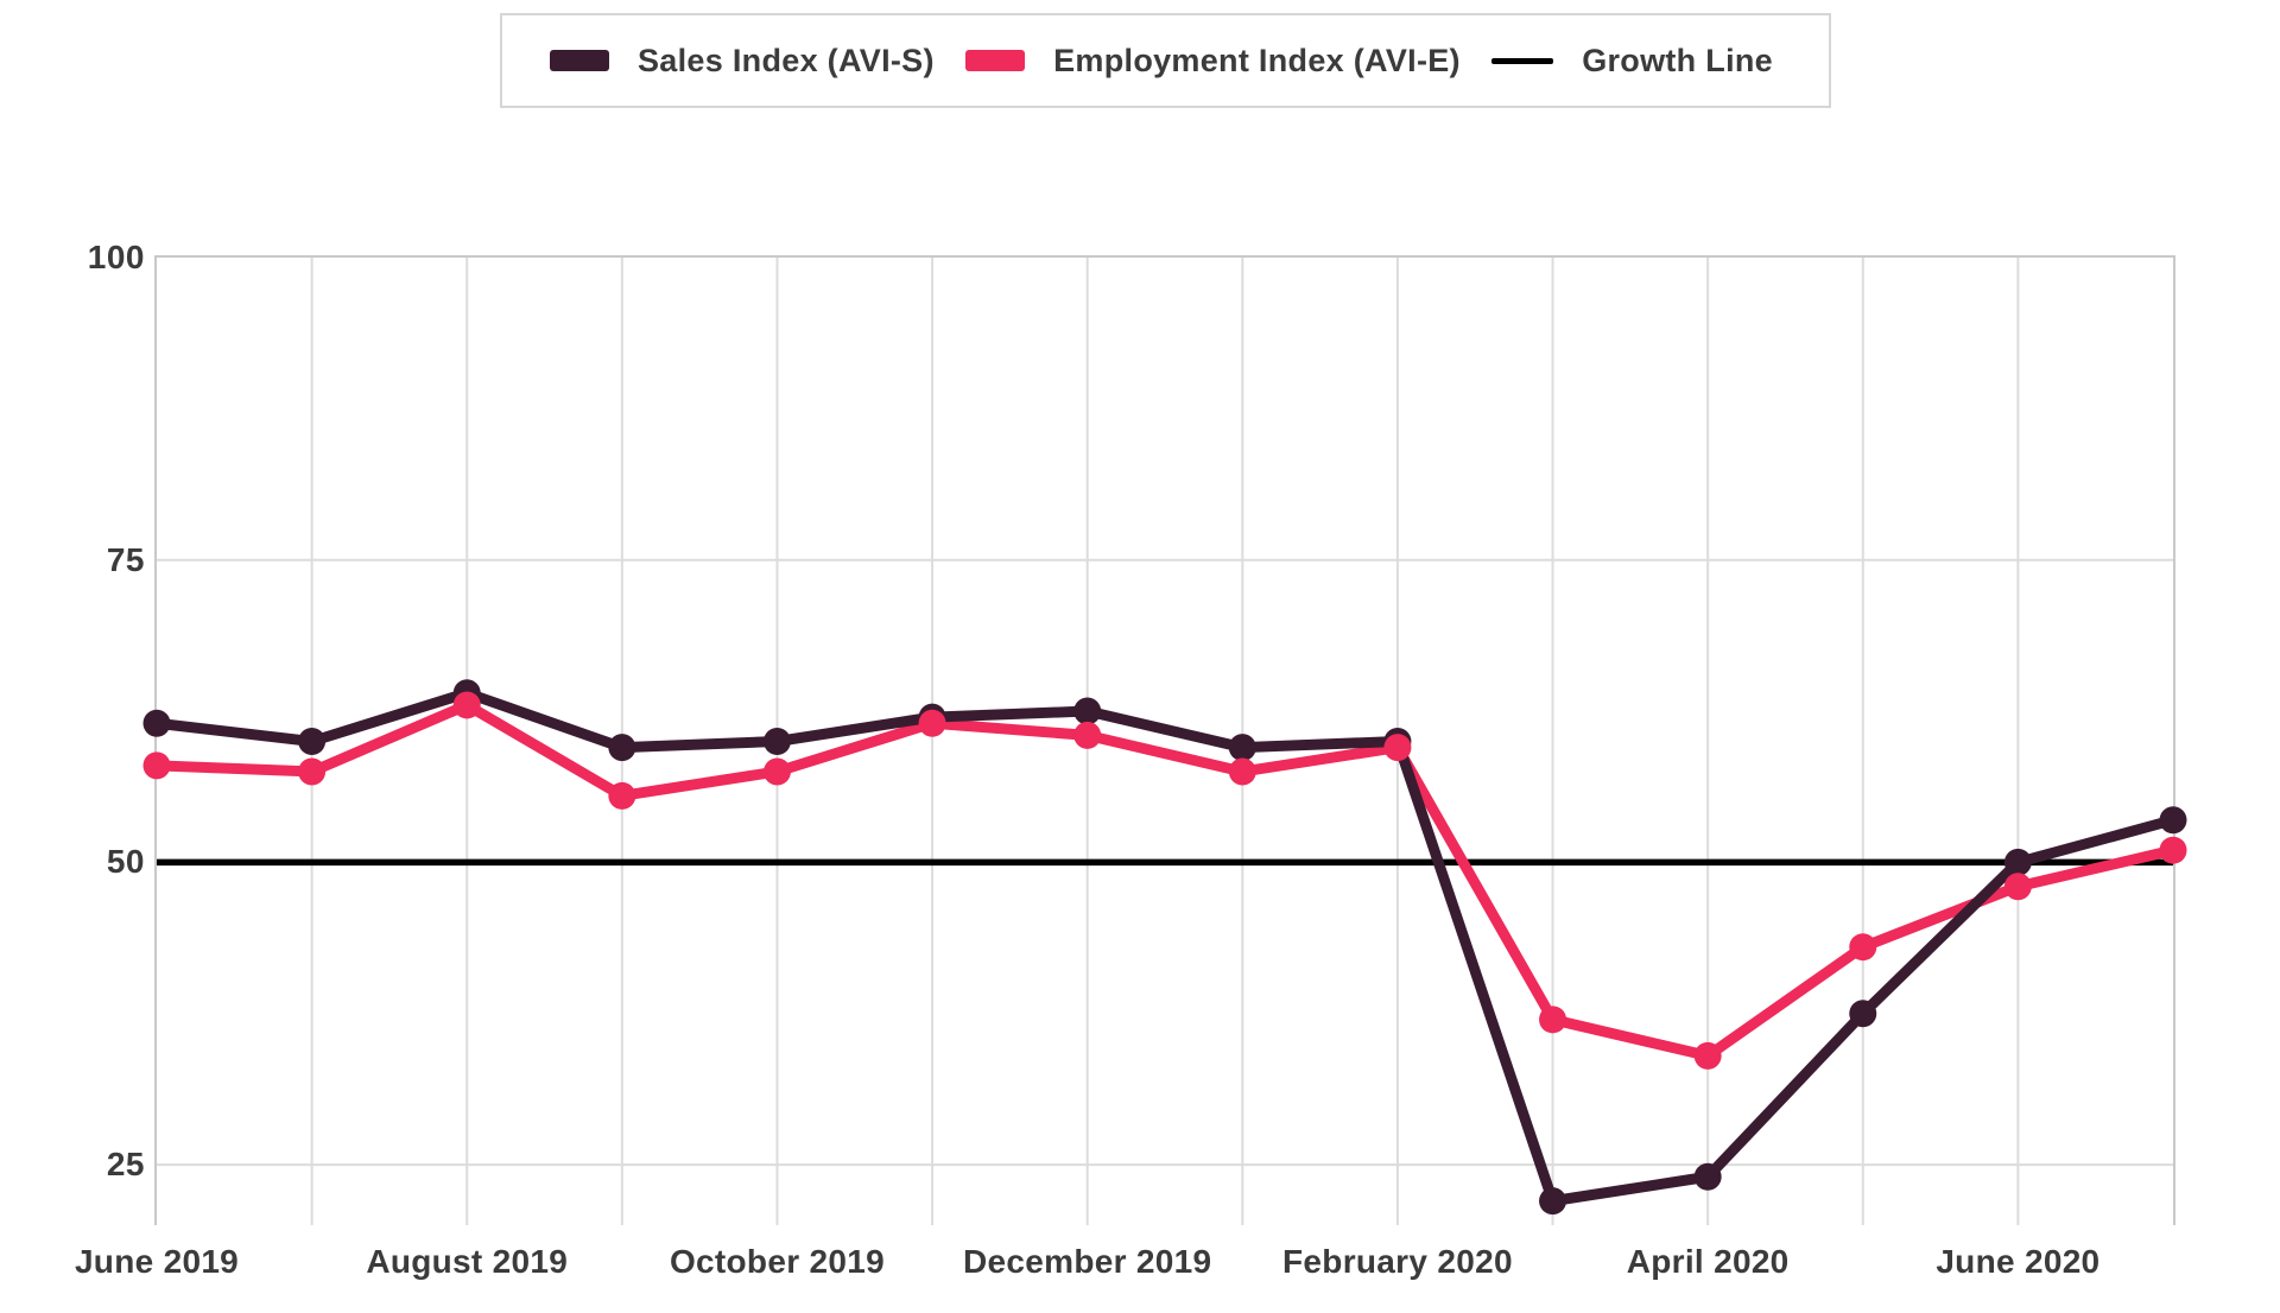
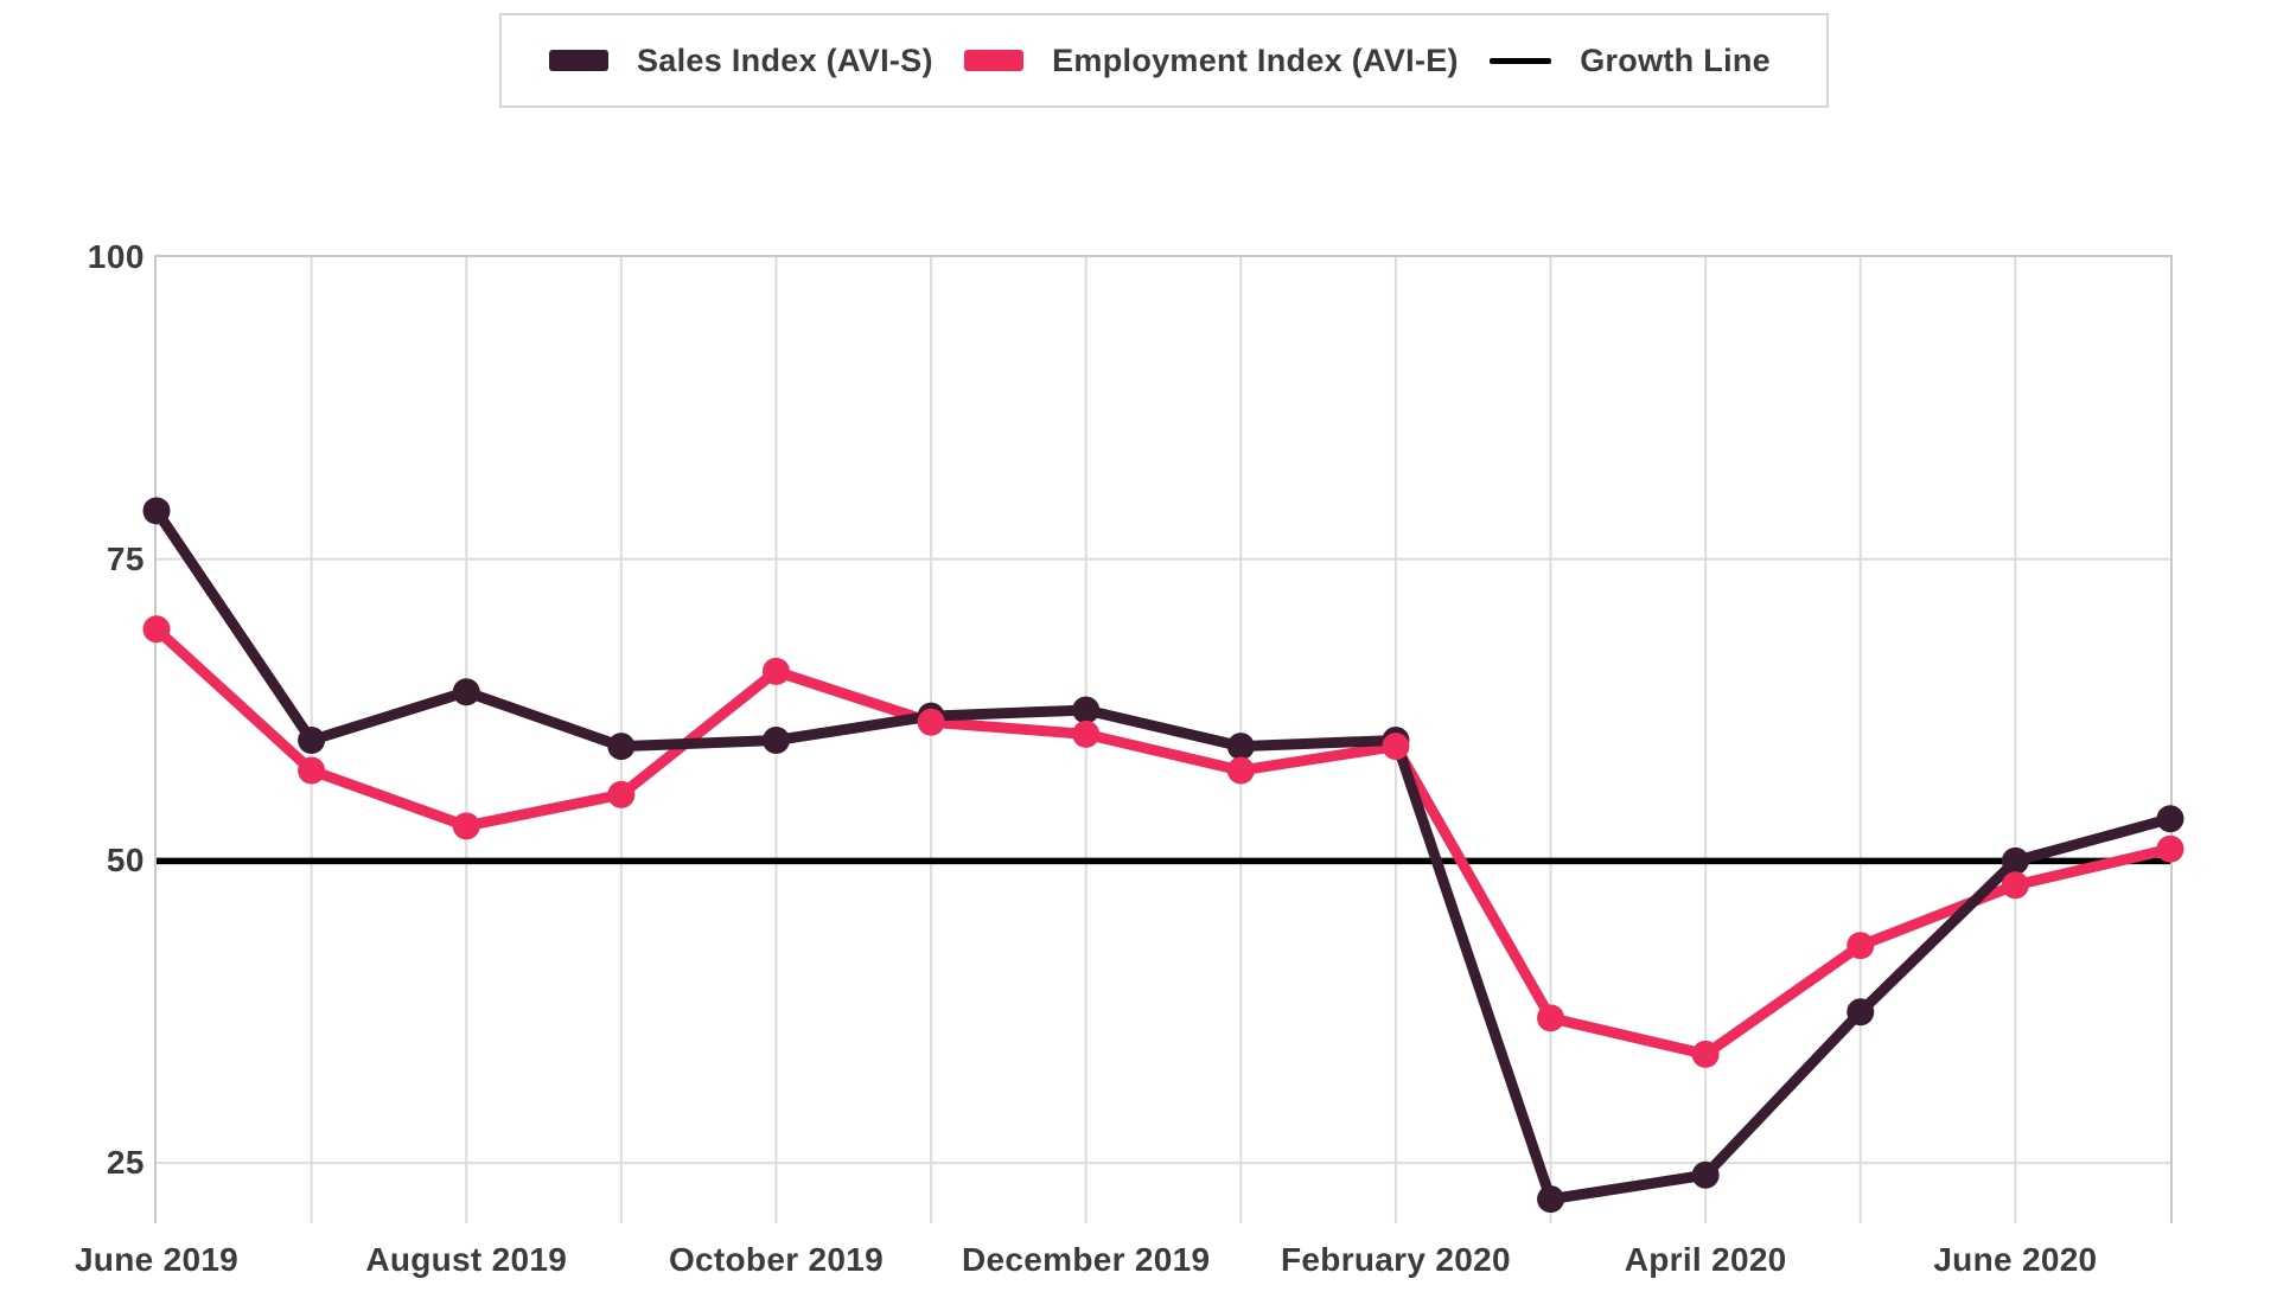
Sales Index (AVI-S)/June 2019: 61.5 -> 79.0
Employment Index (AVI-E)/June 2019: 58.0 -> 69.2
Employment Index (AVI-E)/August 2019: 63.0 -> 52.9
Employment Index (AVI-E)/October 2019: 57.5 -> 65.7
